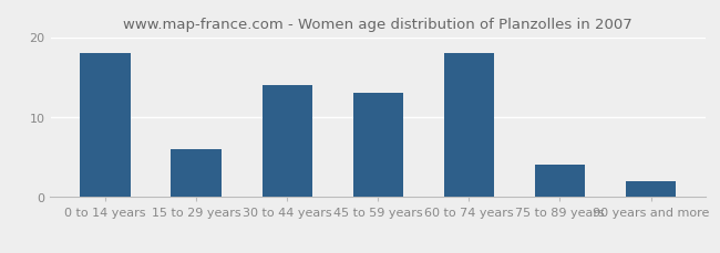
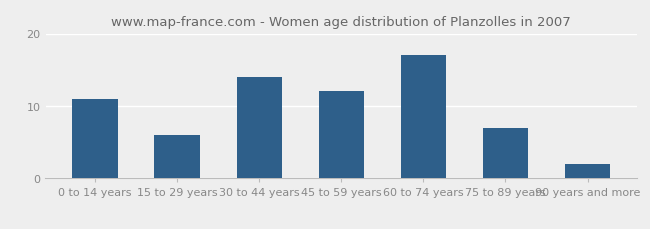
0 to 14 years: 18 -> 11
45 to 59 years: 13 -> 12
60 to 74 years: 18 -> 17
75 to 89 years: 4 -> 7
